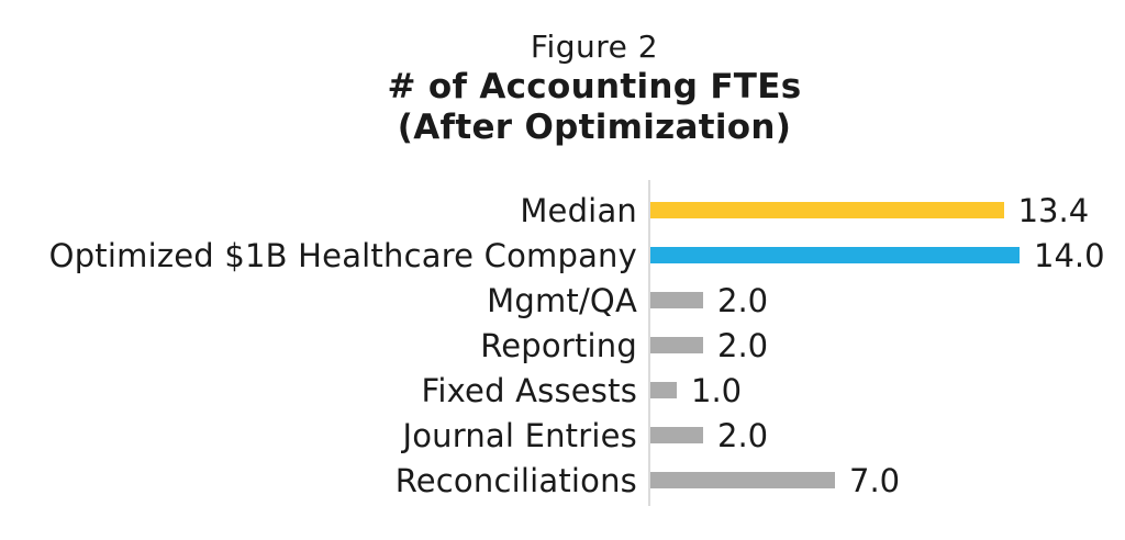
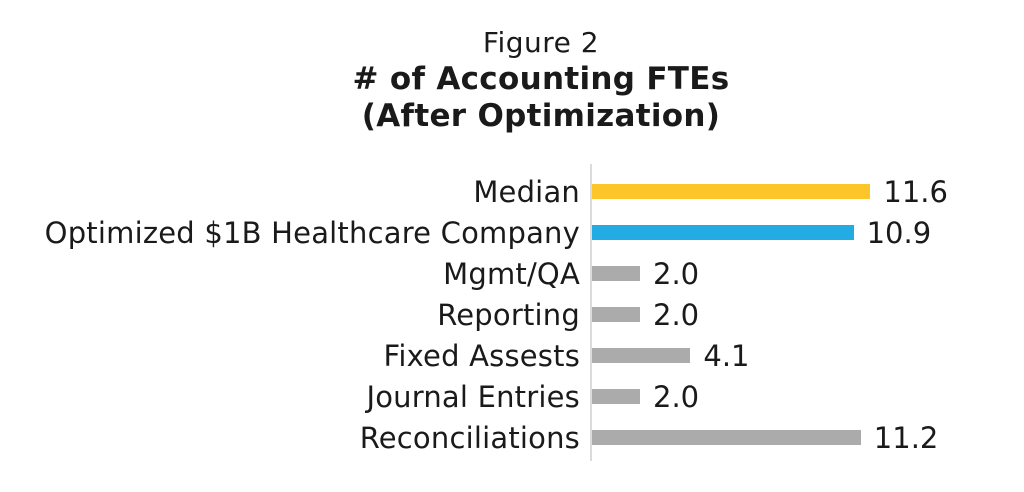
Median: 13.4 -> 11.6
Optimized $1B Healthcare Company: 14.0 -> 10.9
Fixed Assests: 1.0 -> 4.1
Reconciliations: 7.0 -> 11.2
